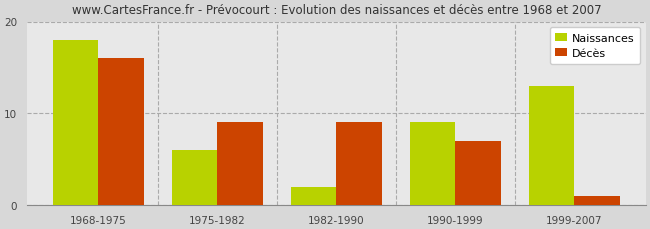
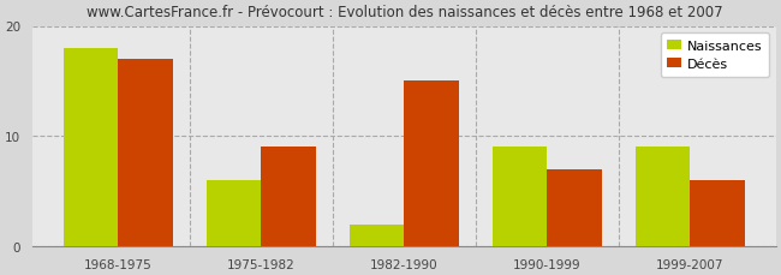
Décès/1968-1975: 16 -> 17
Décès/1982-1990: 9 -> 15
Naissances/1999-2007: 13 -> 9
Décès/1999-2007: 1 -> 6
